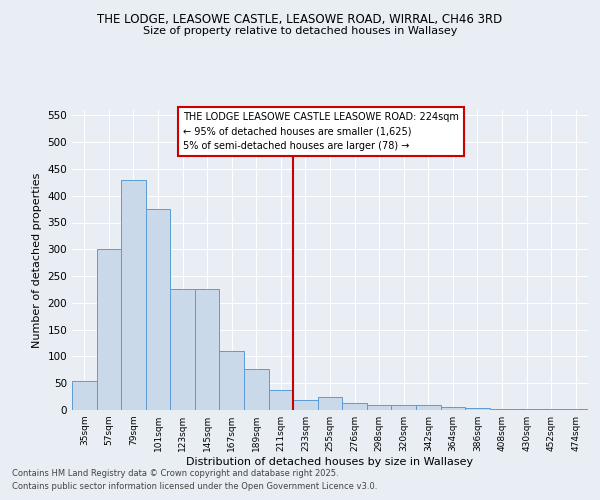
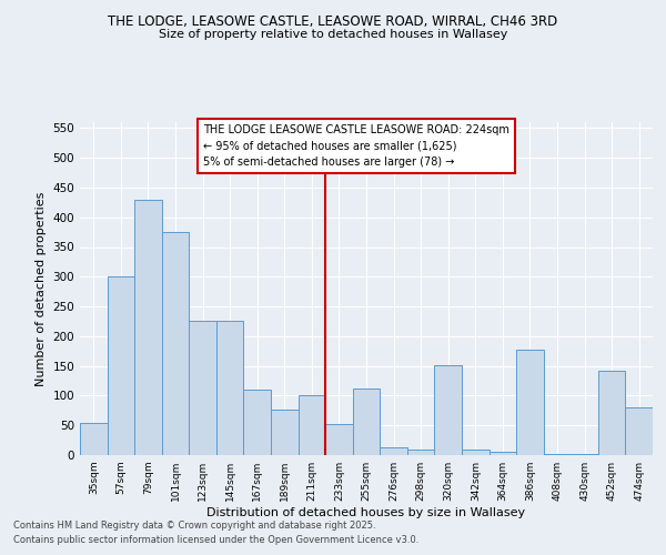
211sqm: 38 -> 100
233sqm: 18 -> 52
255sqm: 25 -> 112
320sqm: 10 -> 152
386sqm: 4 -> 178
452sqm: 2 -> 142
474sqm: 2 -> 80
